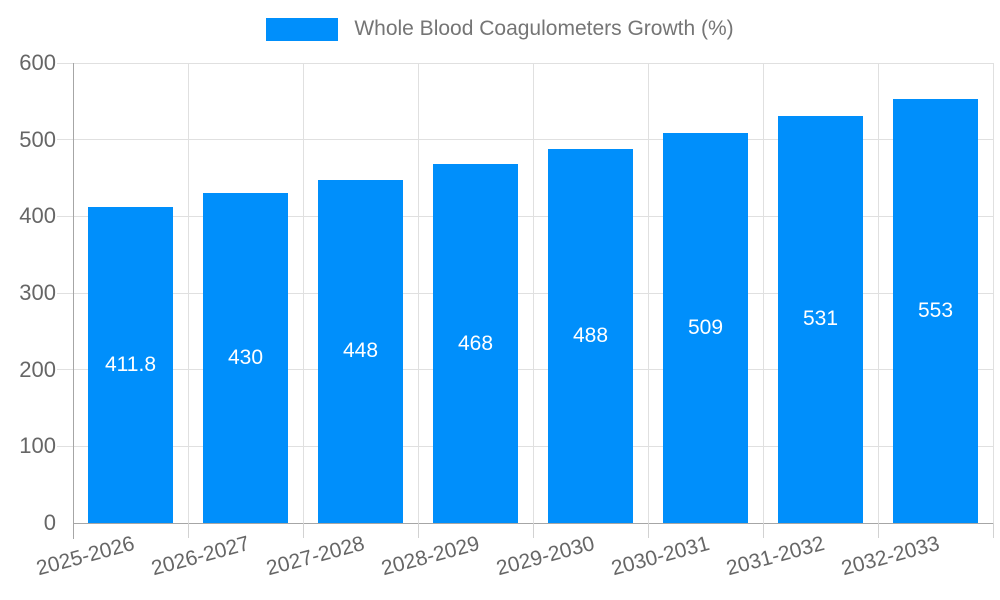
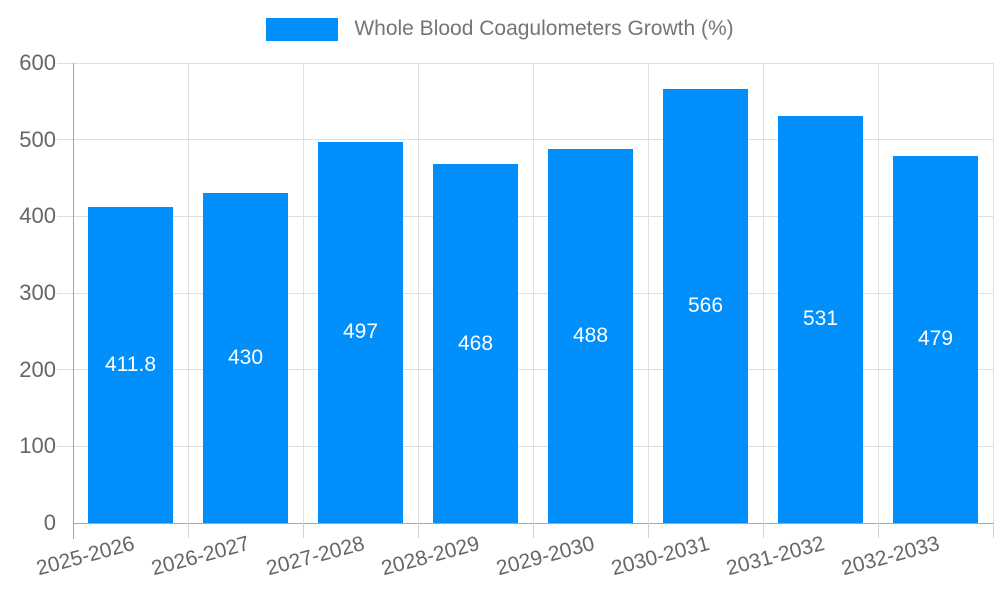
2027-2028: 448 -> 497
2030-2031: 509 -> 566
2032-2033: 553 -> 479
